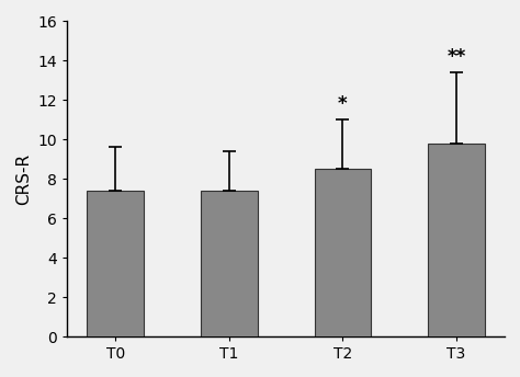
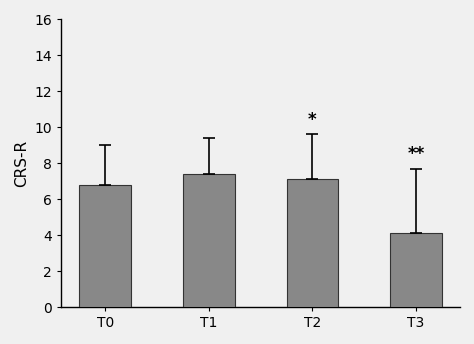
T0: 7.4 -> 6.8
T2: 8.5 -> 7.1
T3: 9.8 -> 4.1
